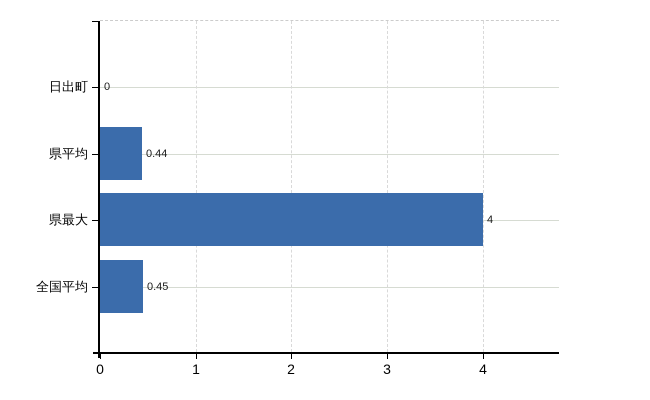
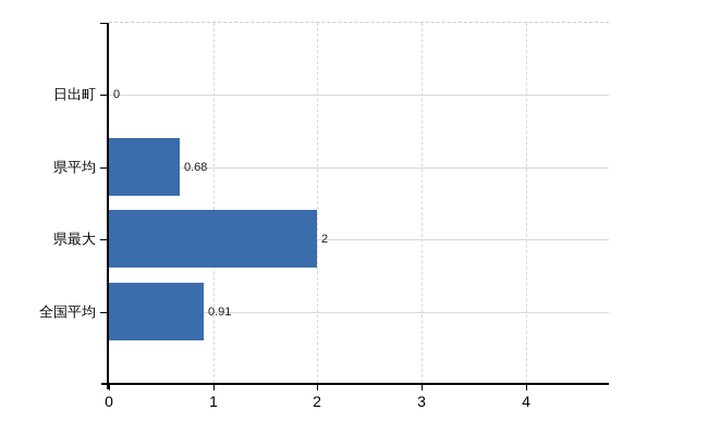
県平均: 0.44 -> 0.68
県最大: 4 -> 2
全国平均: 0.45 -> 0.91
